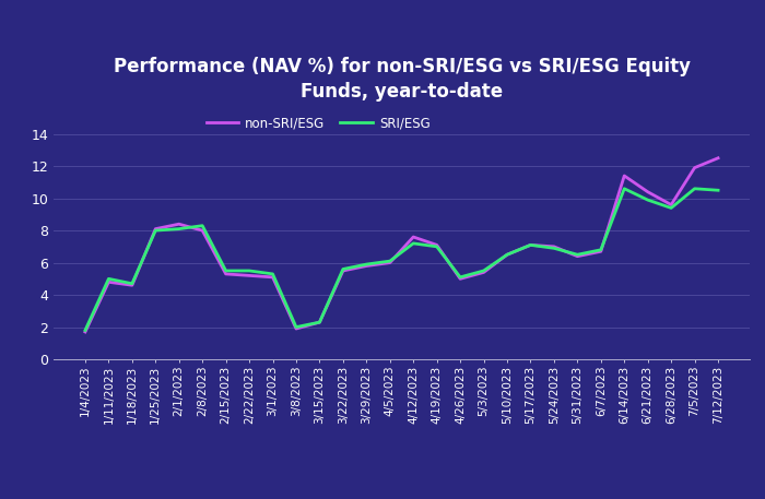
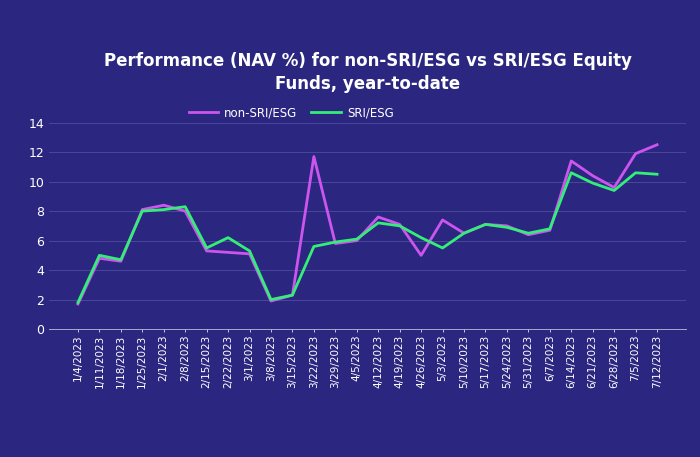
SRI/ESG/2/22/2023: 5.5 -> 6.2
non-SRI/ESG/3/22/2023: 5.5 -> 11.7
SRI/ESG/4/26/2023: 5.1 -> 6.2
non-SRI/ESG/5/3/2023: 5.4 -> 7.4
